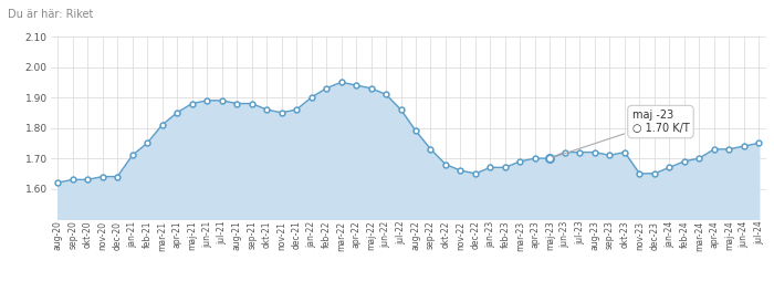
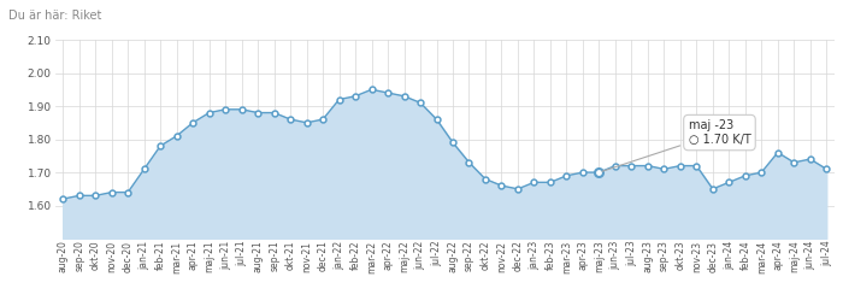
feb-21: 1.75 -> 1.78
jan-22: 1.90 -> 1.92
nov-23: 1.65 -> 1.72
apr-24: 1.73 -> 1.76
jul-24: 1.75 -> 1.71
